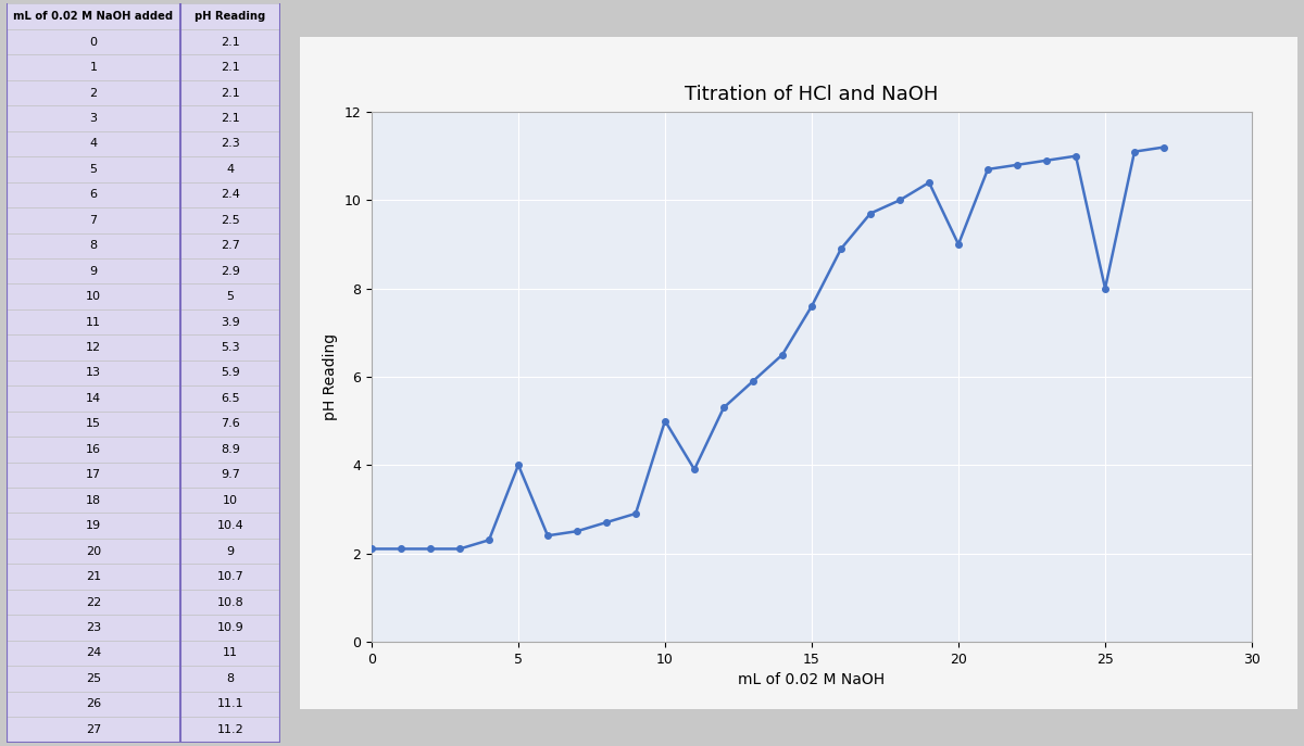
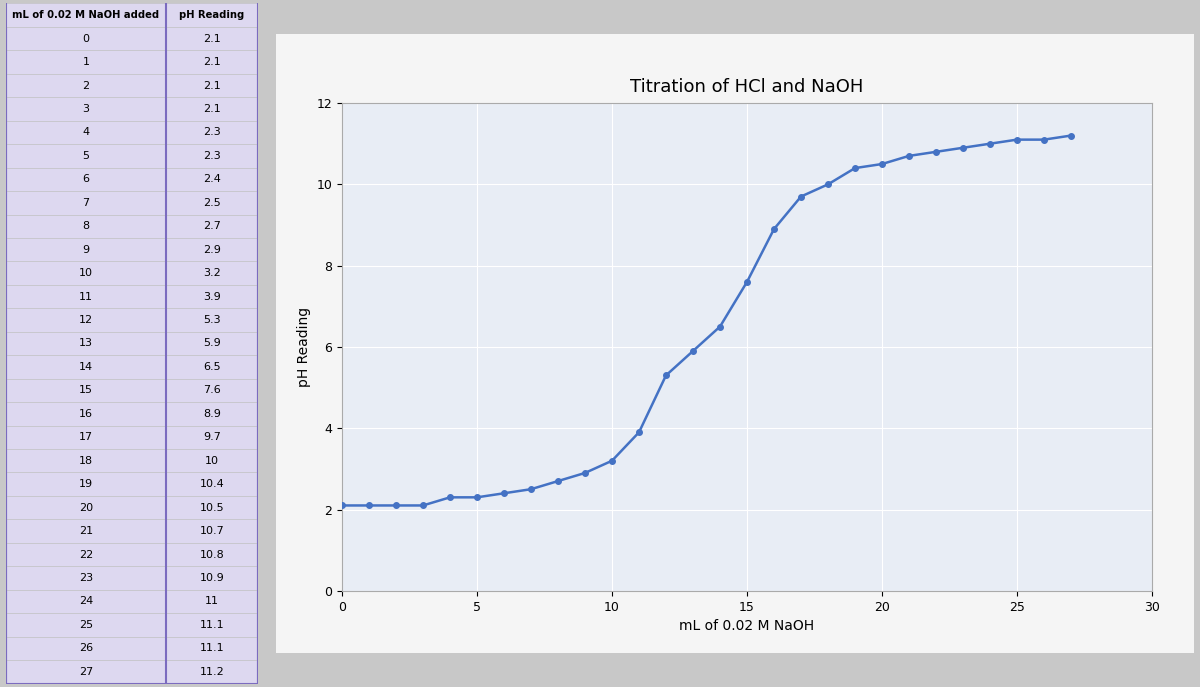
5: 4 -> 2.3
10: 5 -> 3.2
20: 9 -> 10.5
25: 8 -> 11.1
